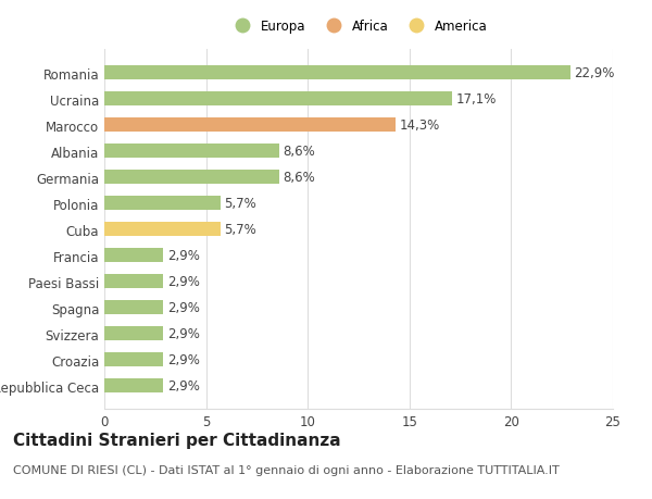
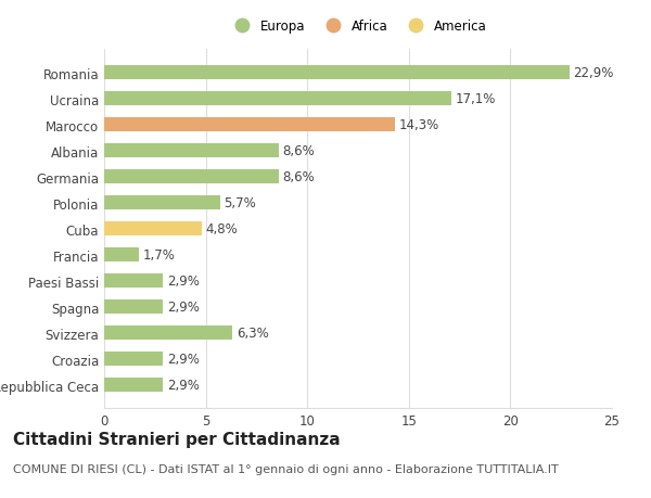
Cuba: 5,7% -> 4,8%
Francia: 2,9% -> 1,7%
Svizzera: 2,9% -> 6,3%
